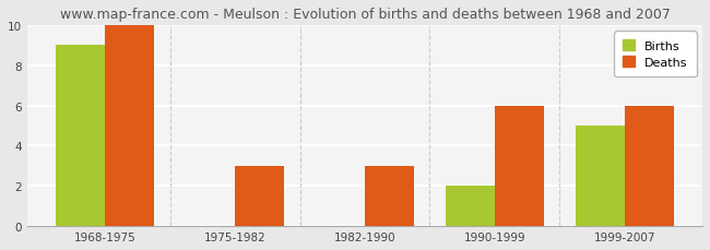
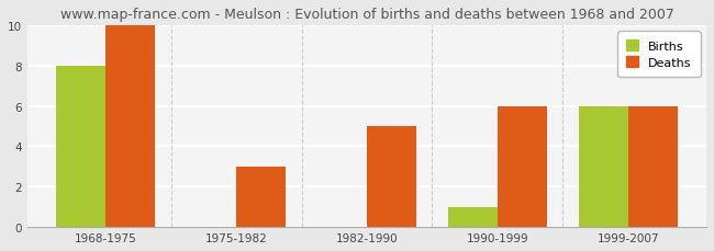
Births/1968-1975: 9 -> 8
Deaths/1982-1990: 3 -> 5
Births/1990-1999: 2 -> 1
Births/1999-2007: 5 -> 6
